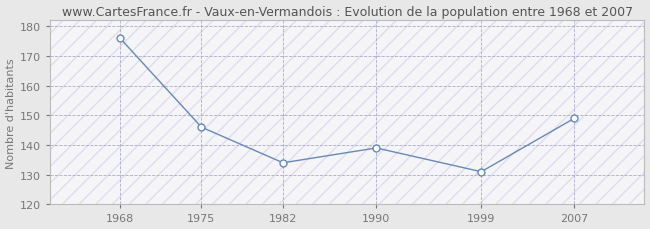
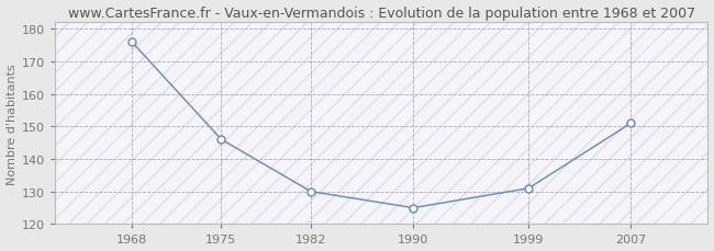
1982: 134 -> 130
1990: 139 -> 125
2007: 149 -> 151
